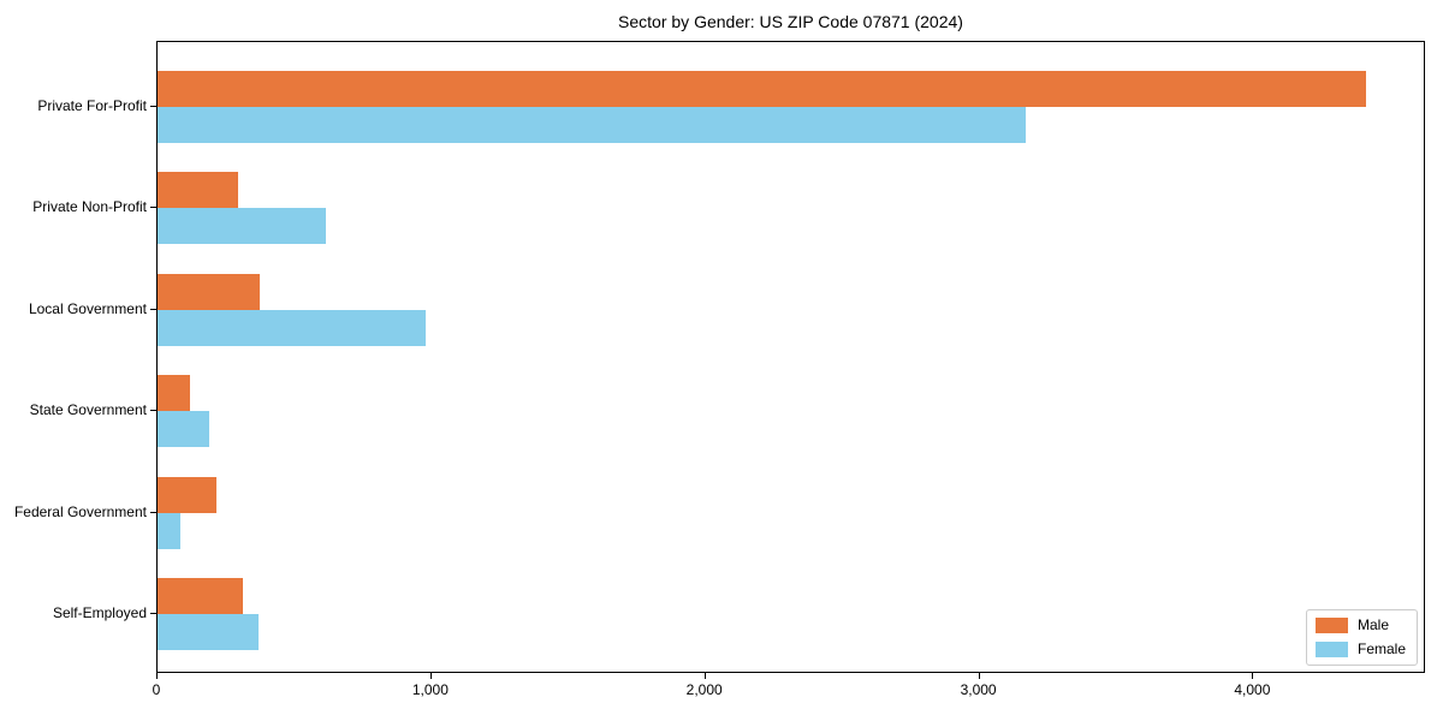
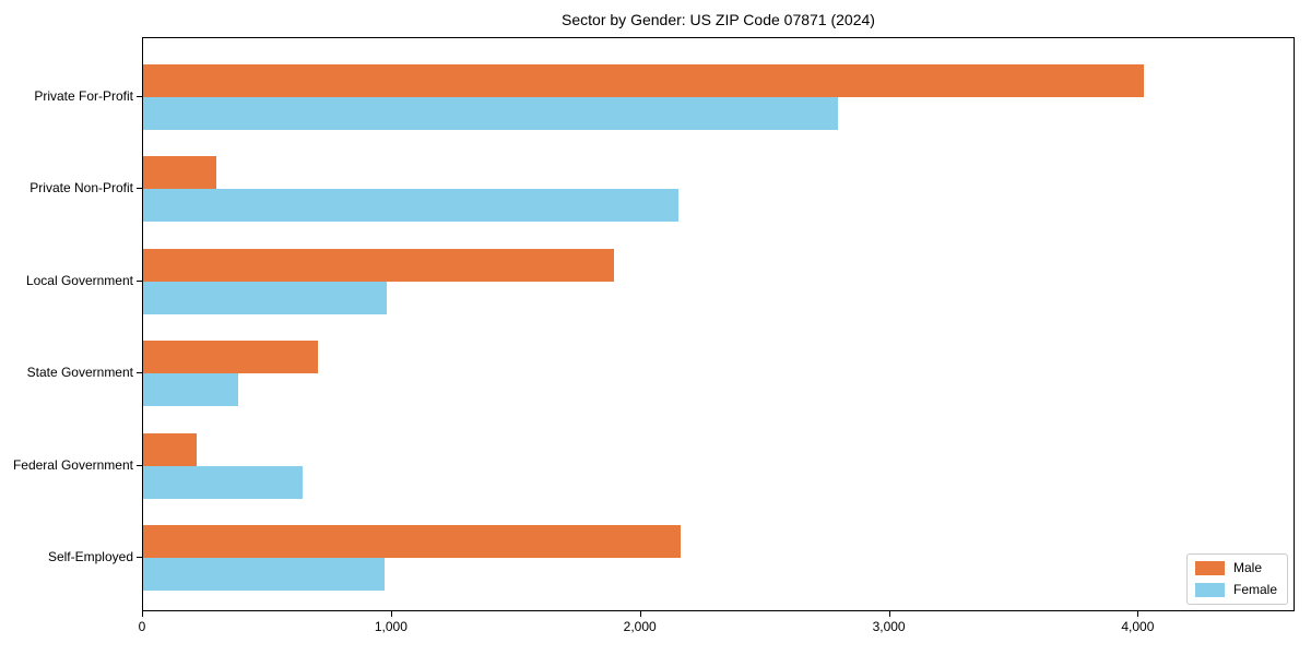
Male/Private For-Profit: 4410 -> 4020
Female/Private For-Profit: 3170 -> 2790
Female/Private Non-Profit: 620 -> 2150
Male/Local Government: 380 -> 1890
Male/State Government: 120 -> 700
Female/State Government: 190 -> 380
Female/Federal Government: 80 -> 640
Male/Self-Employed: 310 -> 2160
Female/Self-Employed: 370 -> 970
